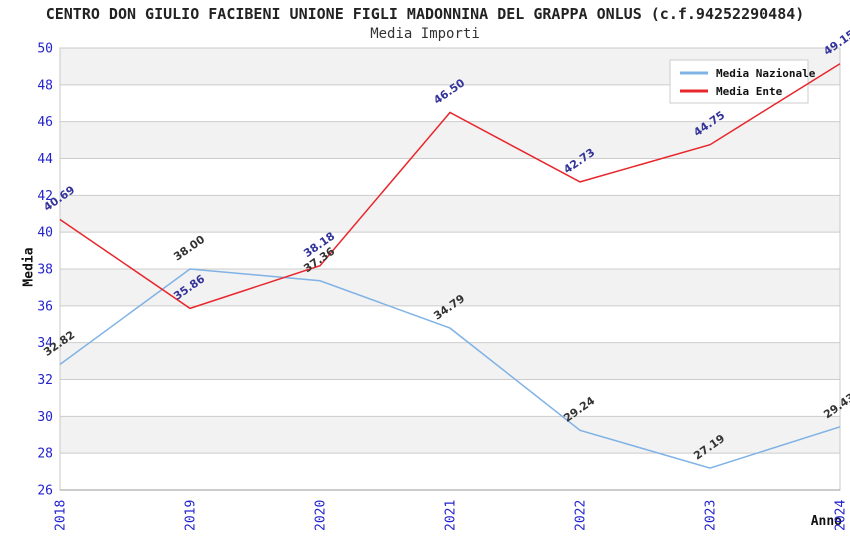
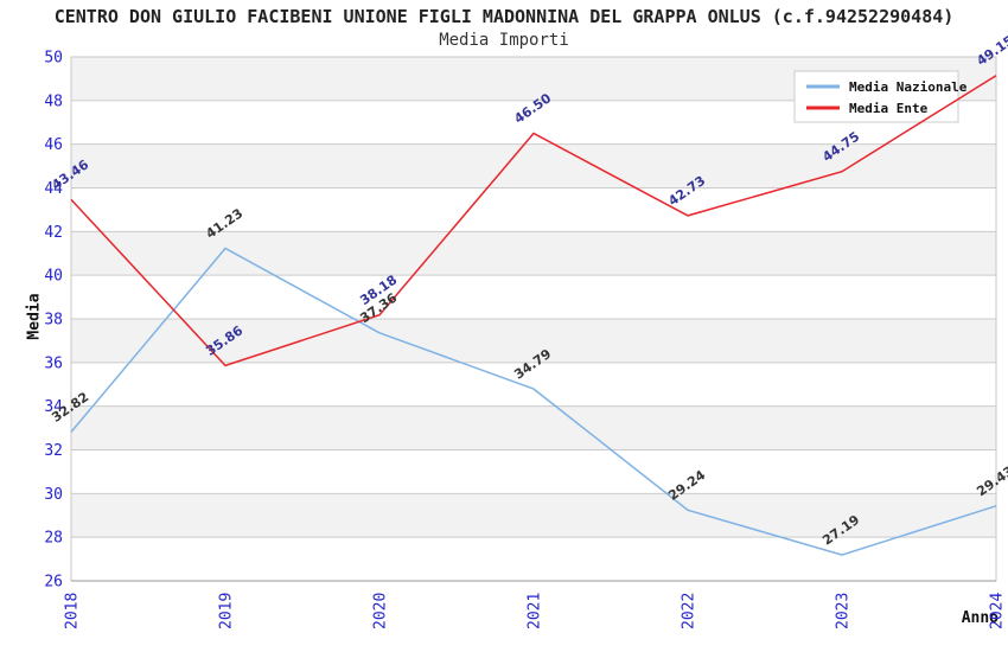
Media Ente/2018: 40.69 -> 43.46
Media Nazionale/2019: 38.00 -> 41.23
